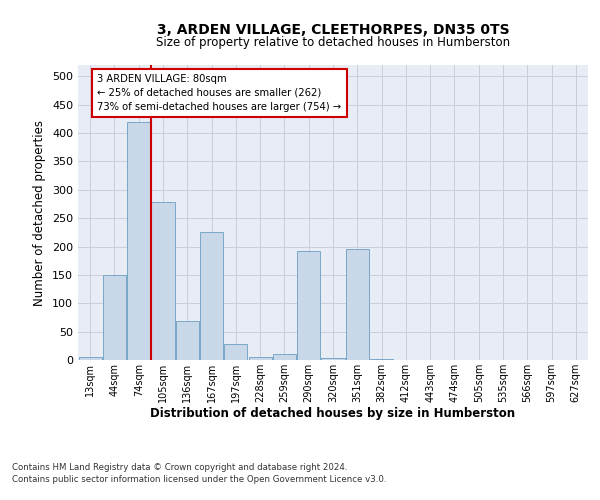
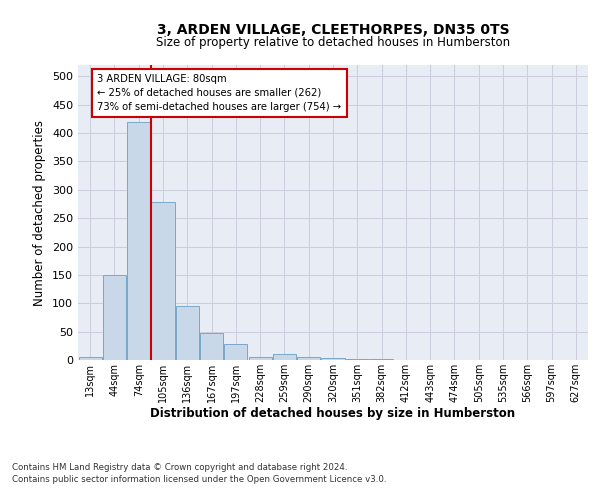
136sqm: 68 -> 95
167sqm: 226 -> 48
290sqm: 192 -> 5
351sqm: 196 -> 2
